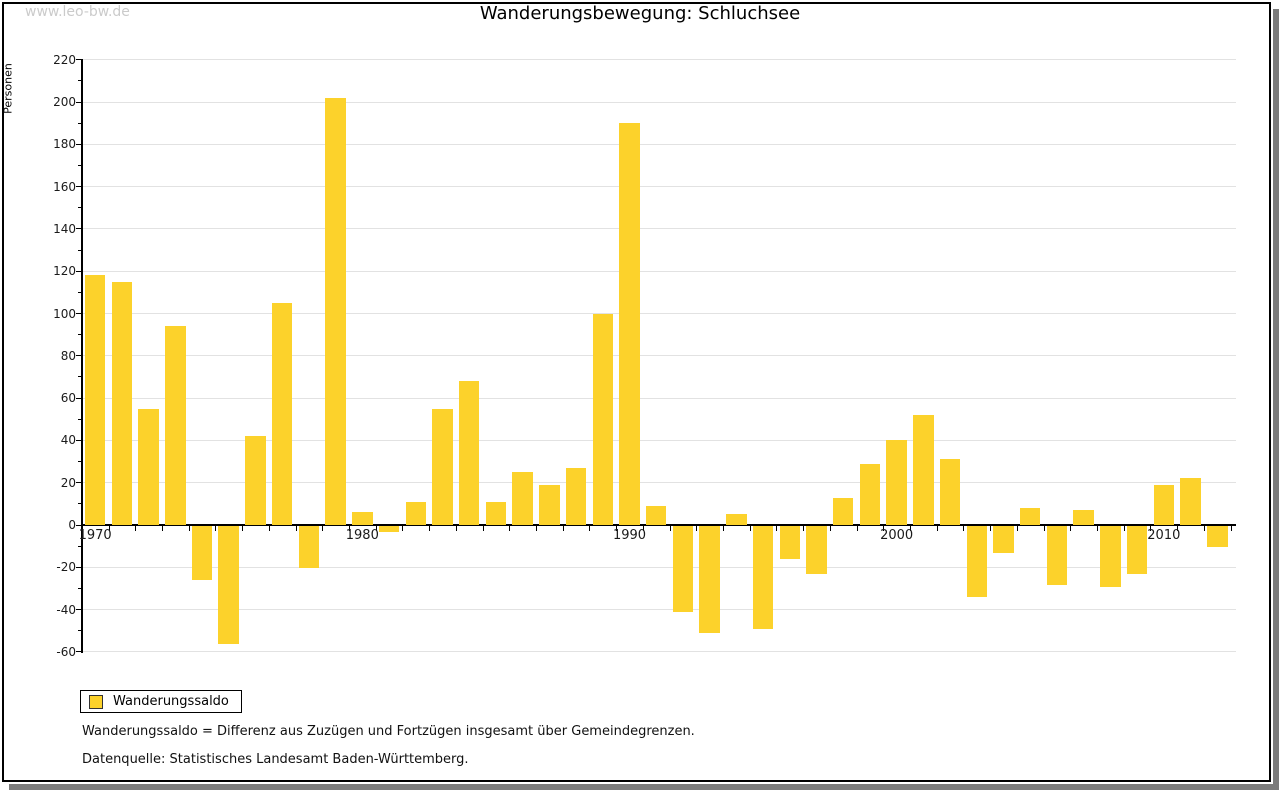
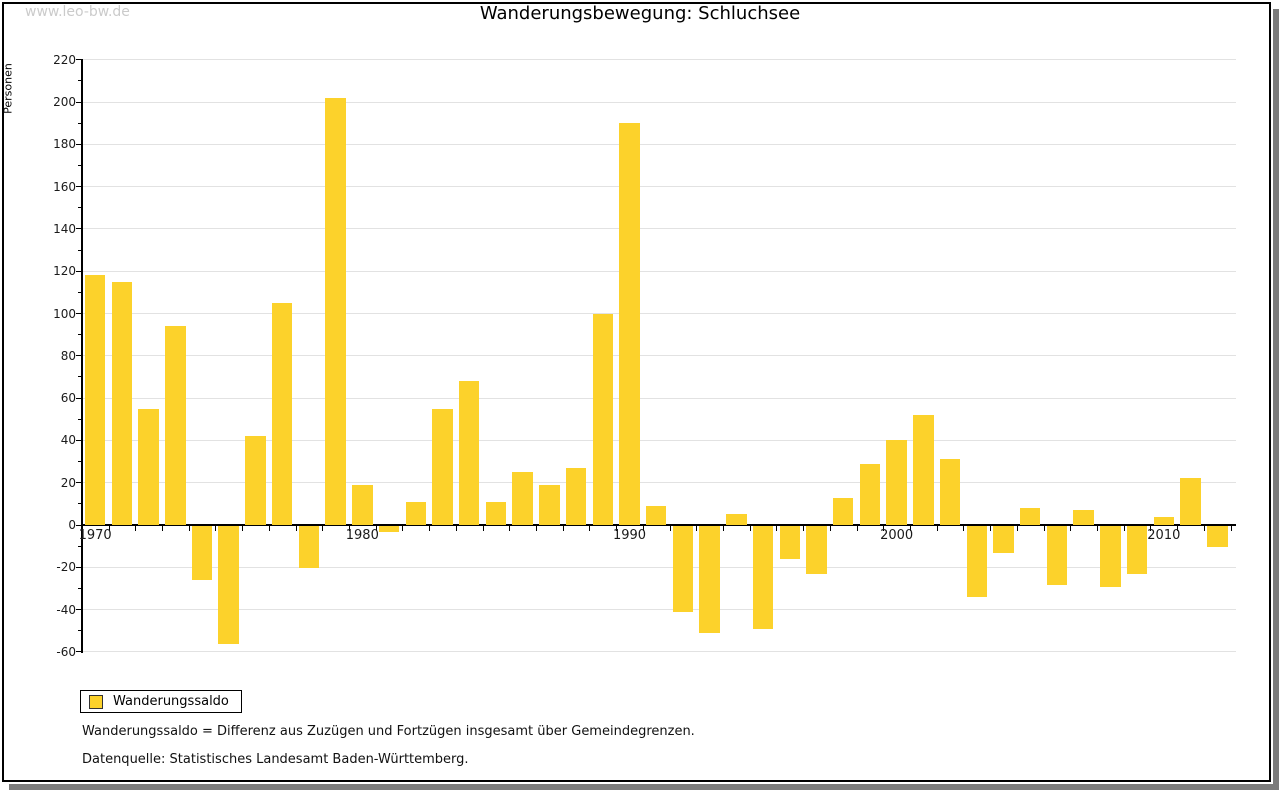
1980: 6 -> 19
2010: 19 -> 4
